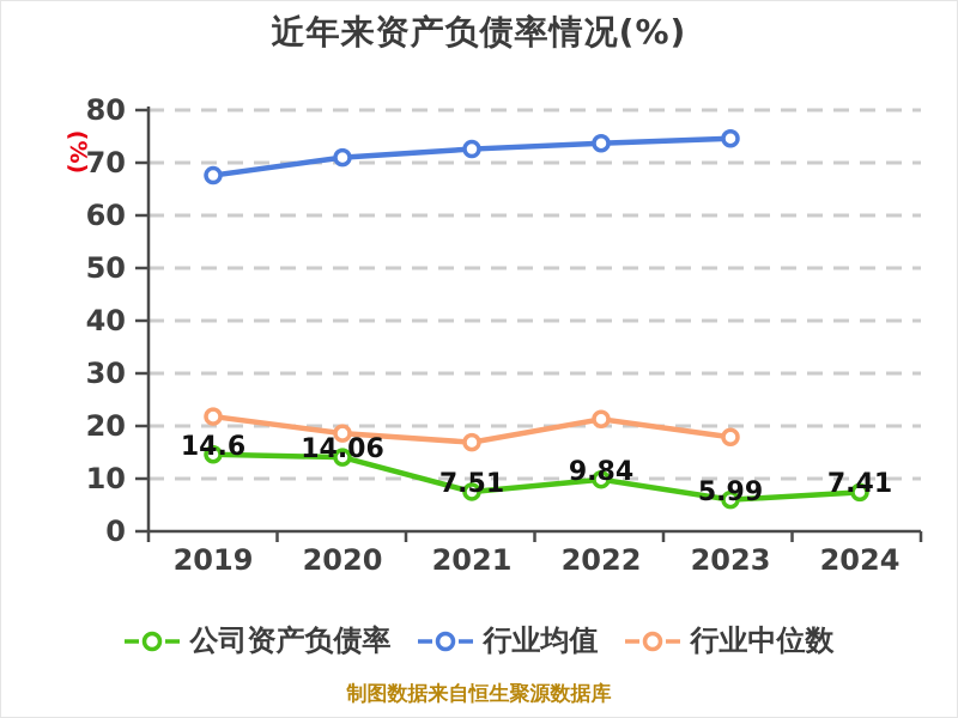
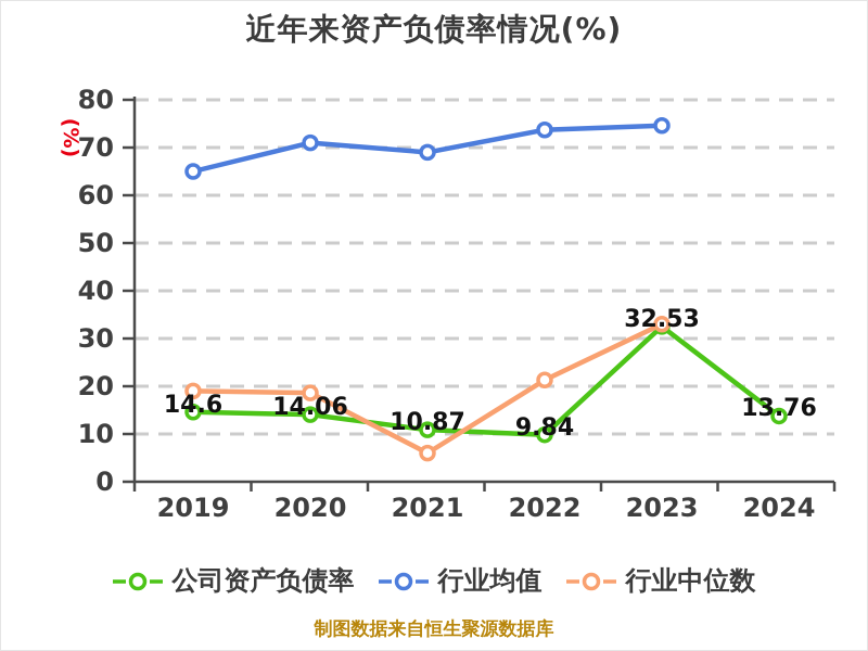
行业均值/2019: 68 -> 65
行业中位数/2019: 22 -> 19
公司资产负债率/2021: 7.51 -> 10.87
行业均值/2021: 73 -> 69
行业中位数/2021: 17 -> 6
公司资产负债率/2023: 5.99 -> 32.53
行业中位数/2023: 18 -> 33
公司资产负债率/2024: 7.41 -> 13.76
